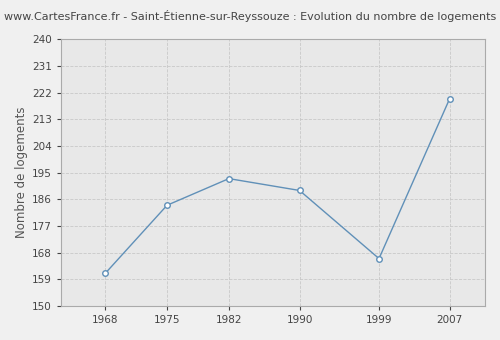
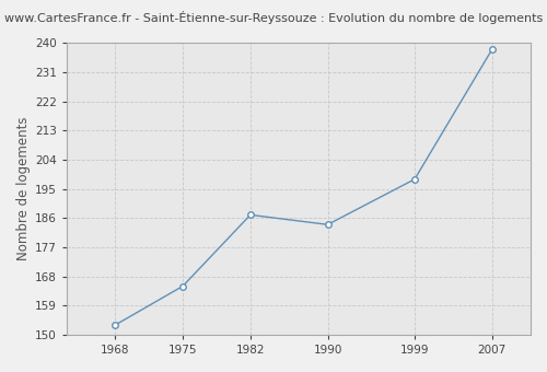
1968: 161 -> 153
1975: 184 -> 165
1982: 193 -> 187
1990: 189 -> 184
1999: 166 -> 198
2007: 220 -> 238
